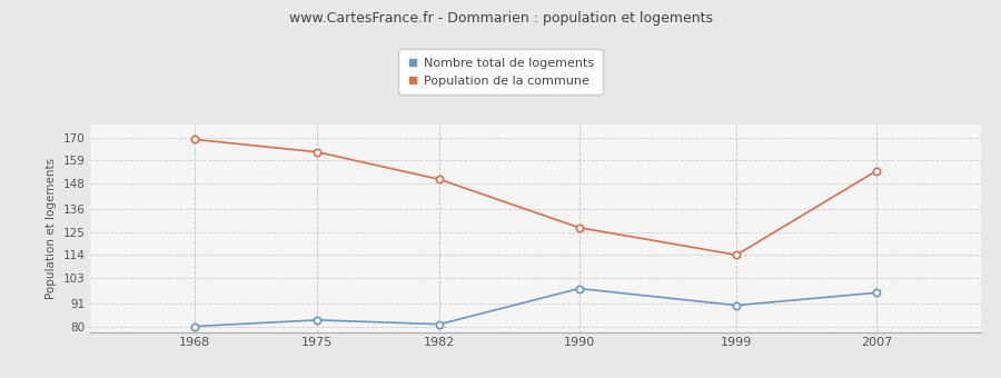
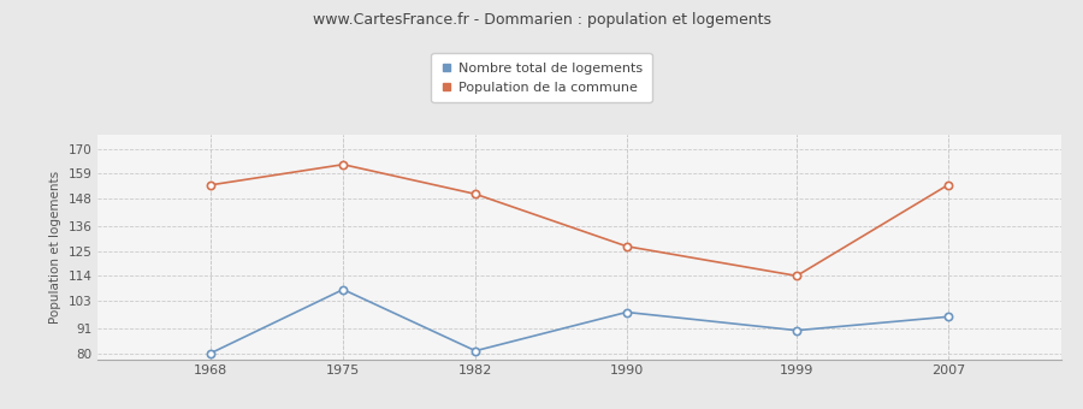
Population de la commune/1968: 169 -> 154
Nombre total de logements/1975: 83 -> 108
